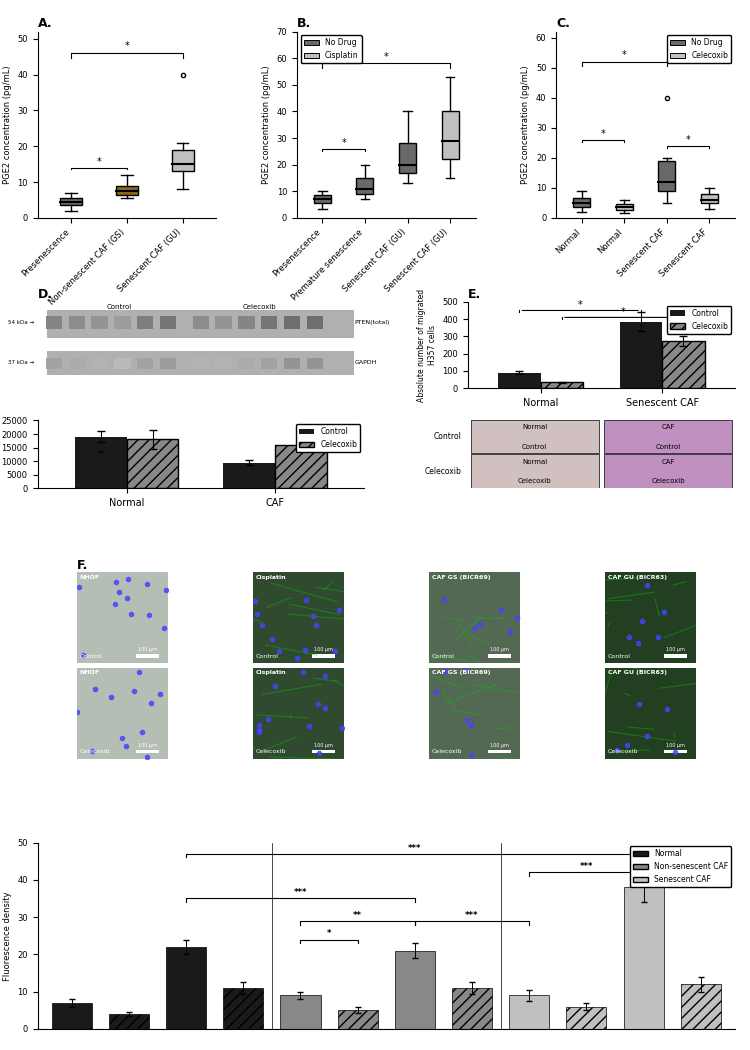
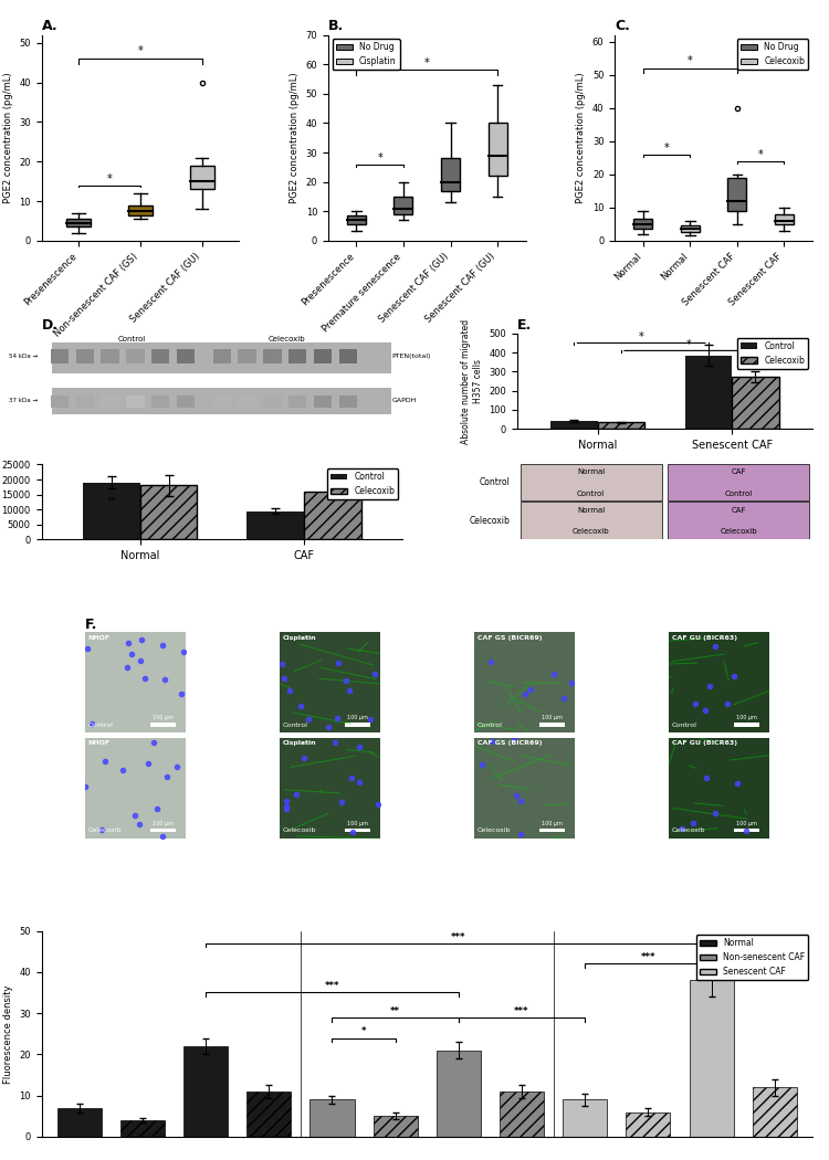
E./Control/Normal: 90 -> 40
